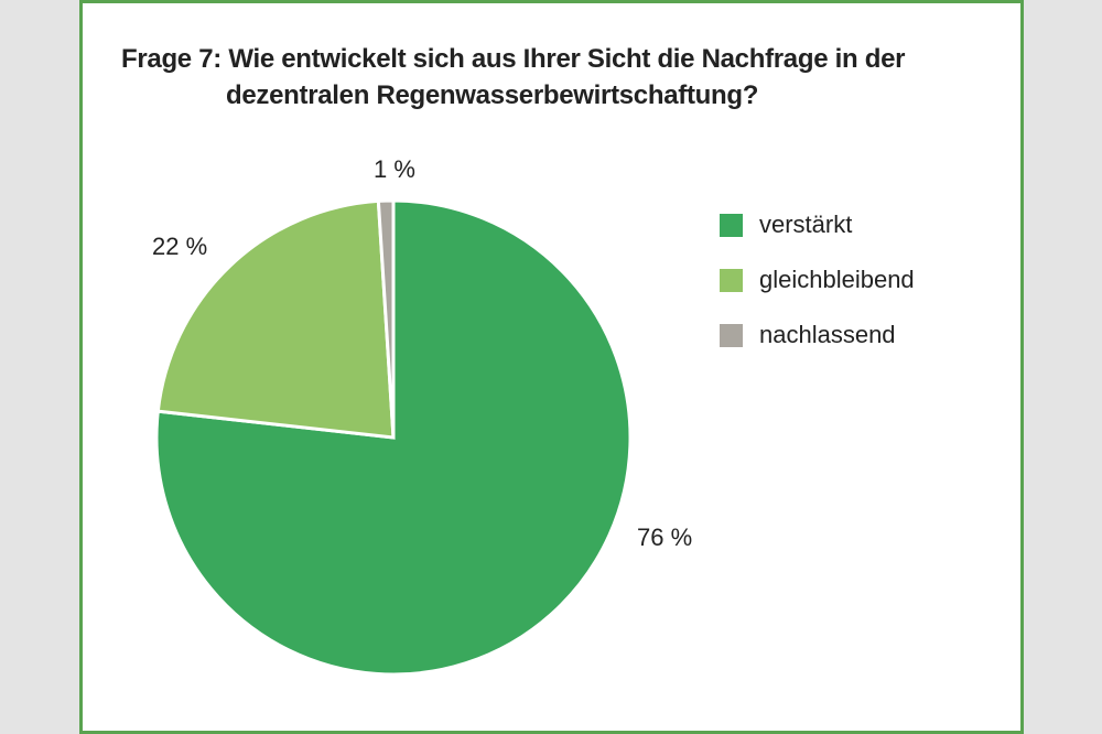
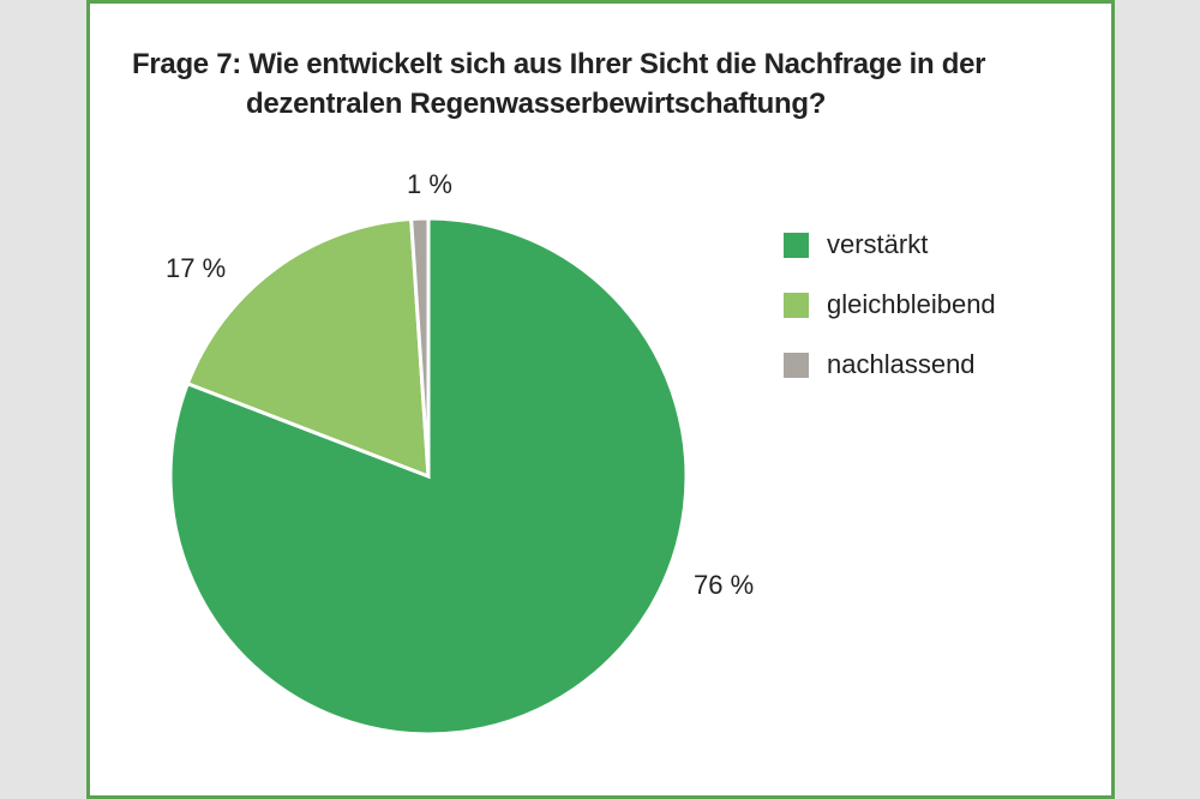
gleichbleibend: 22 -> 17
